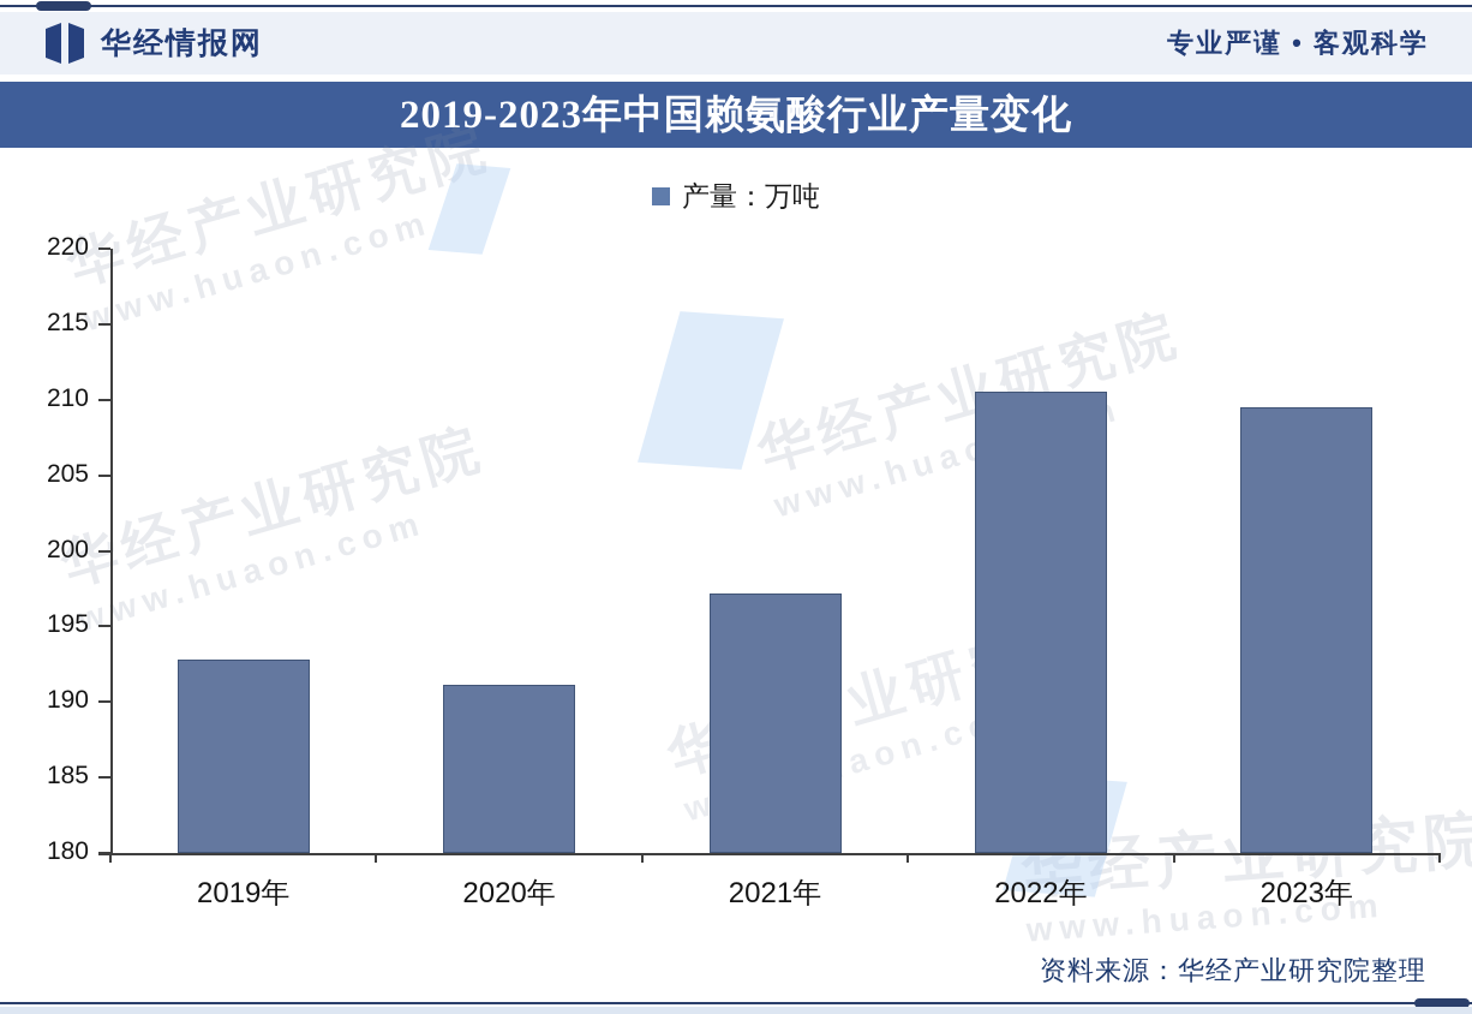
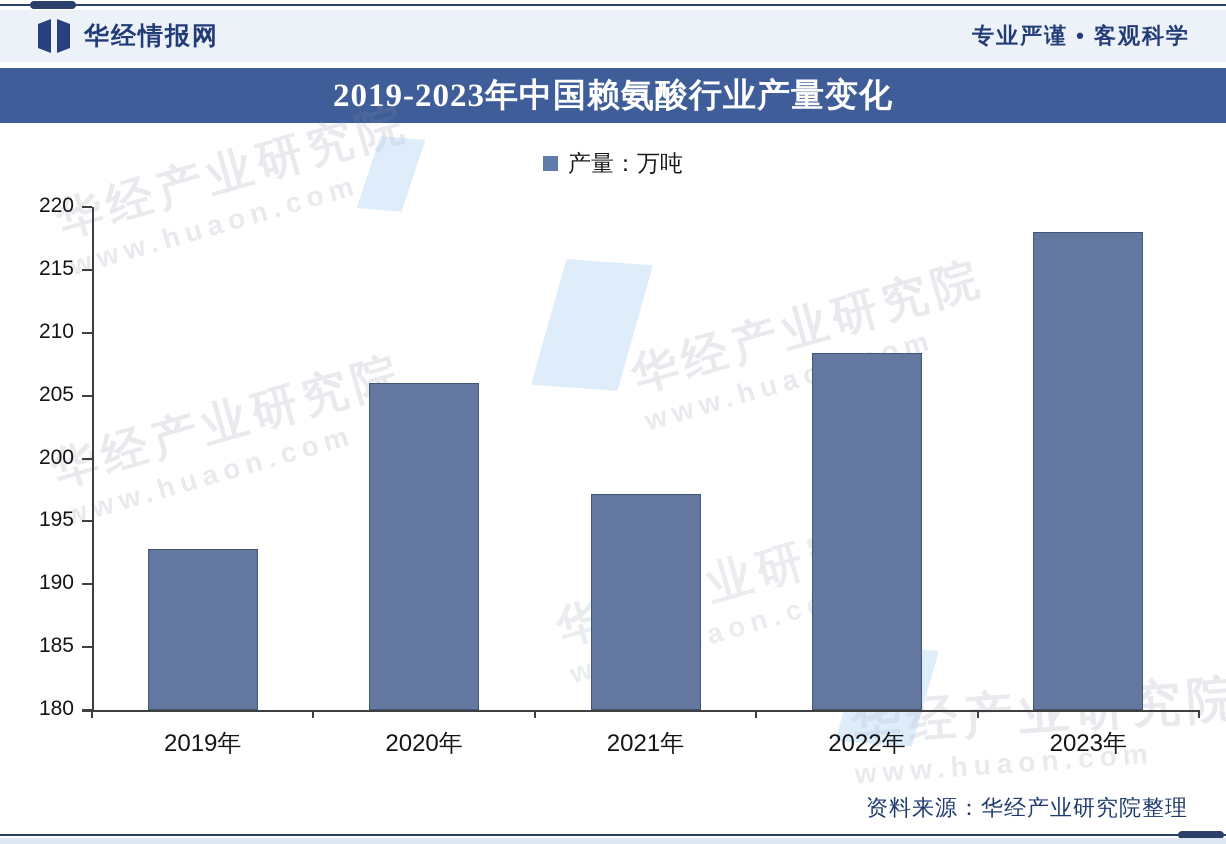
2020年: 191.1 -> 206.0
2022年: 210.5 -> 208.4
2023年: 209.5 -> 218.0
